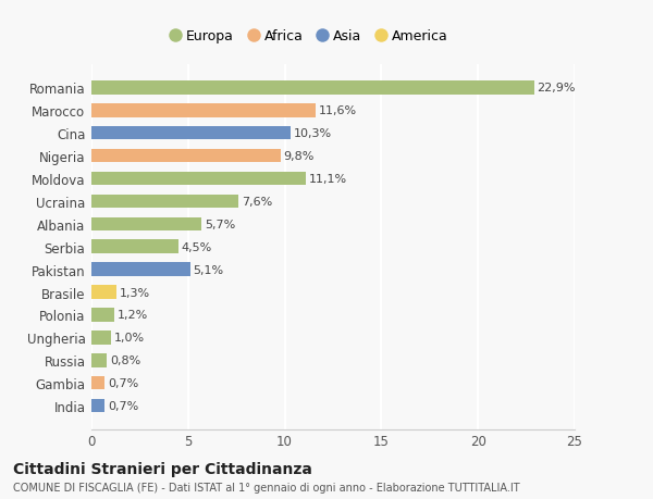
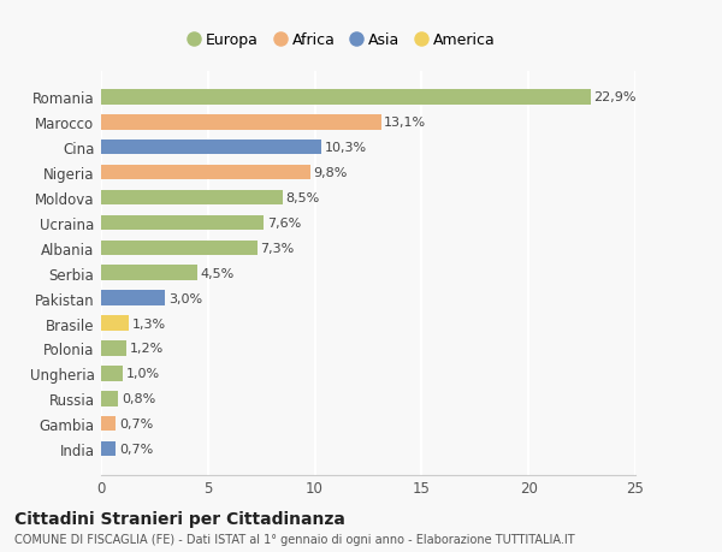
Marocco: 11,6% -> 13,1%
Moldova: 11,1% -> 8,5%
Albania: 5,7% -> 7,3%
Pakistan: 5,1% -> 3,0%
